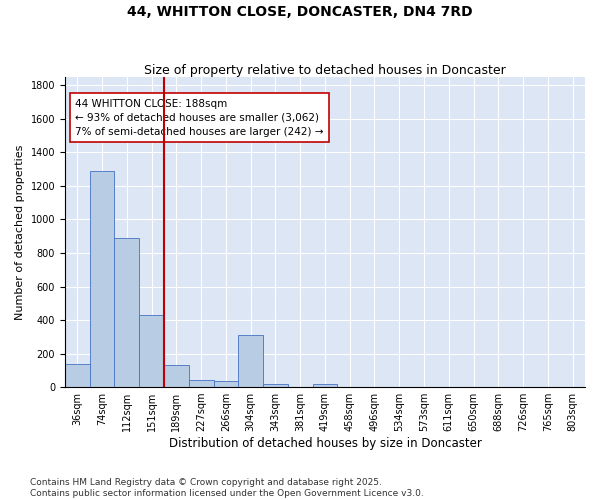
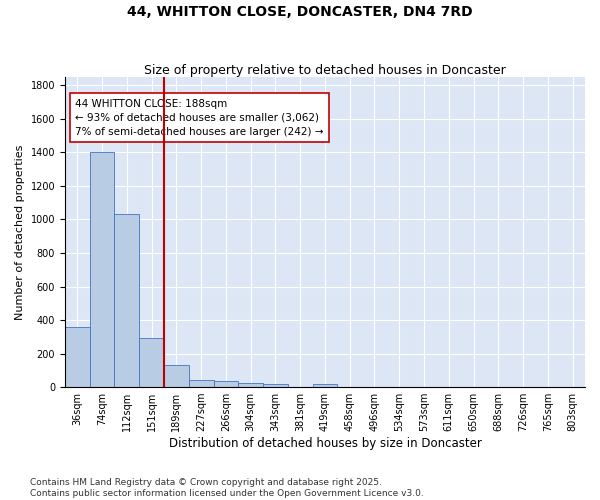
36sqm: 140 -> 360
74sqm: 1290 -> 1400
112sqm: 890 -> 1040
151sqm: 430 -> 290
304sqm: 310 -> 20
